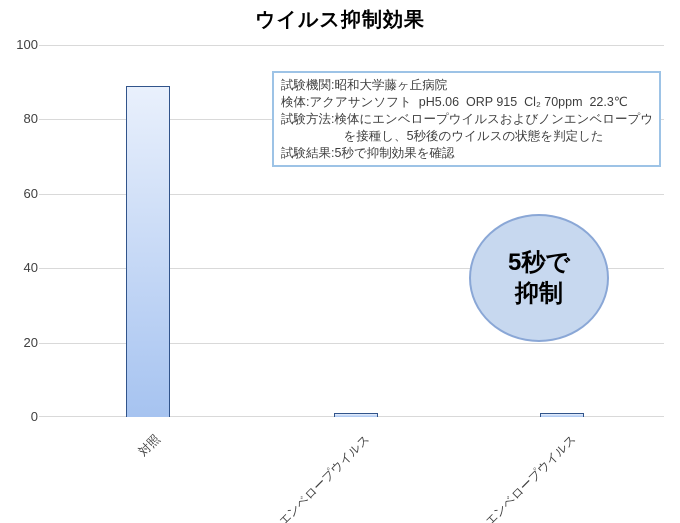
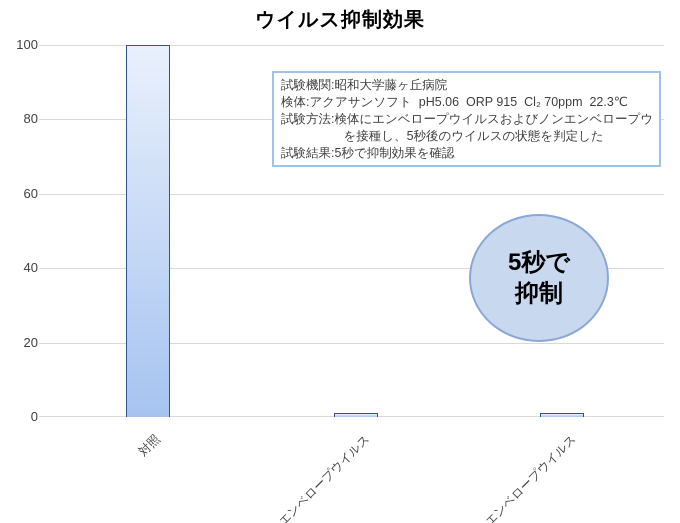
対照: 89 -> 100
